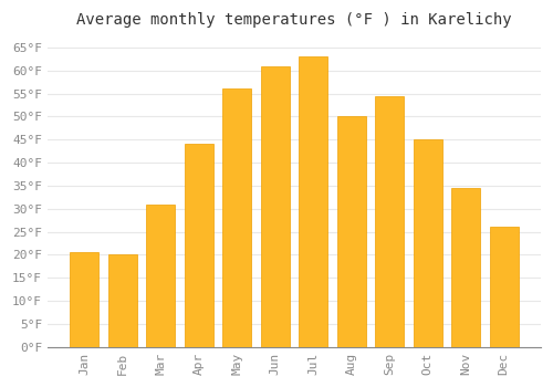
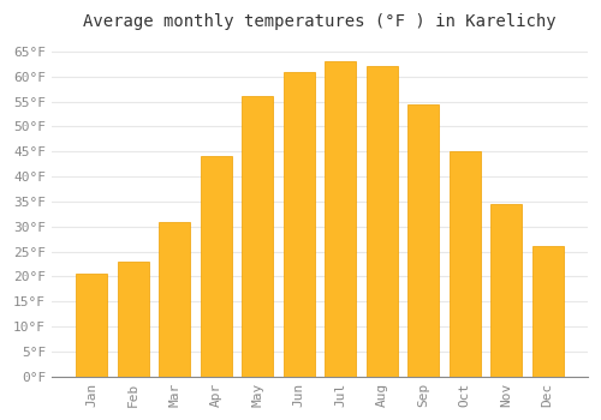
Feb: 20.0°F -> 23.0°F
Aug: 50.0°F -> 62.0°F
